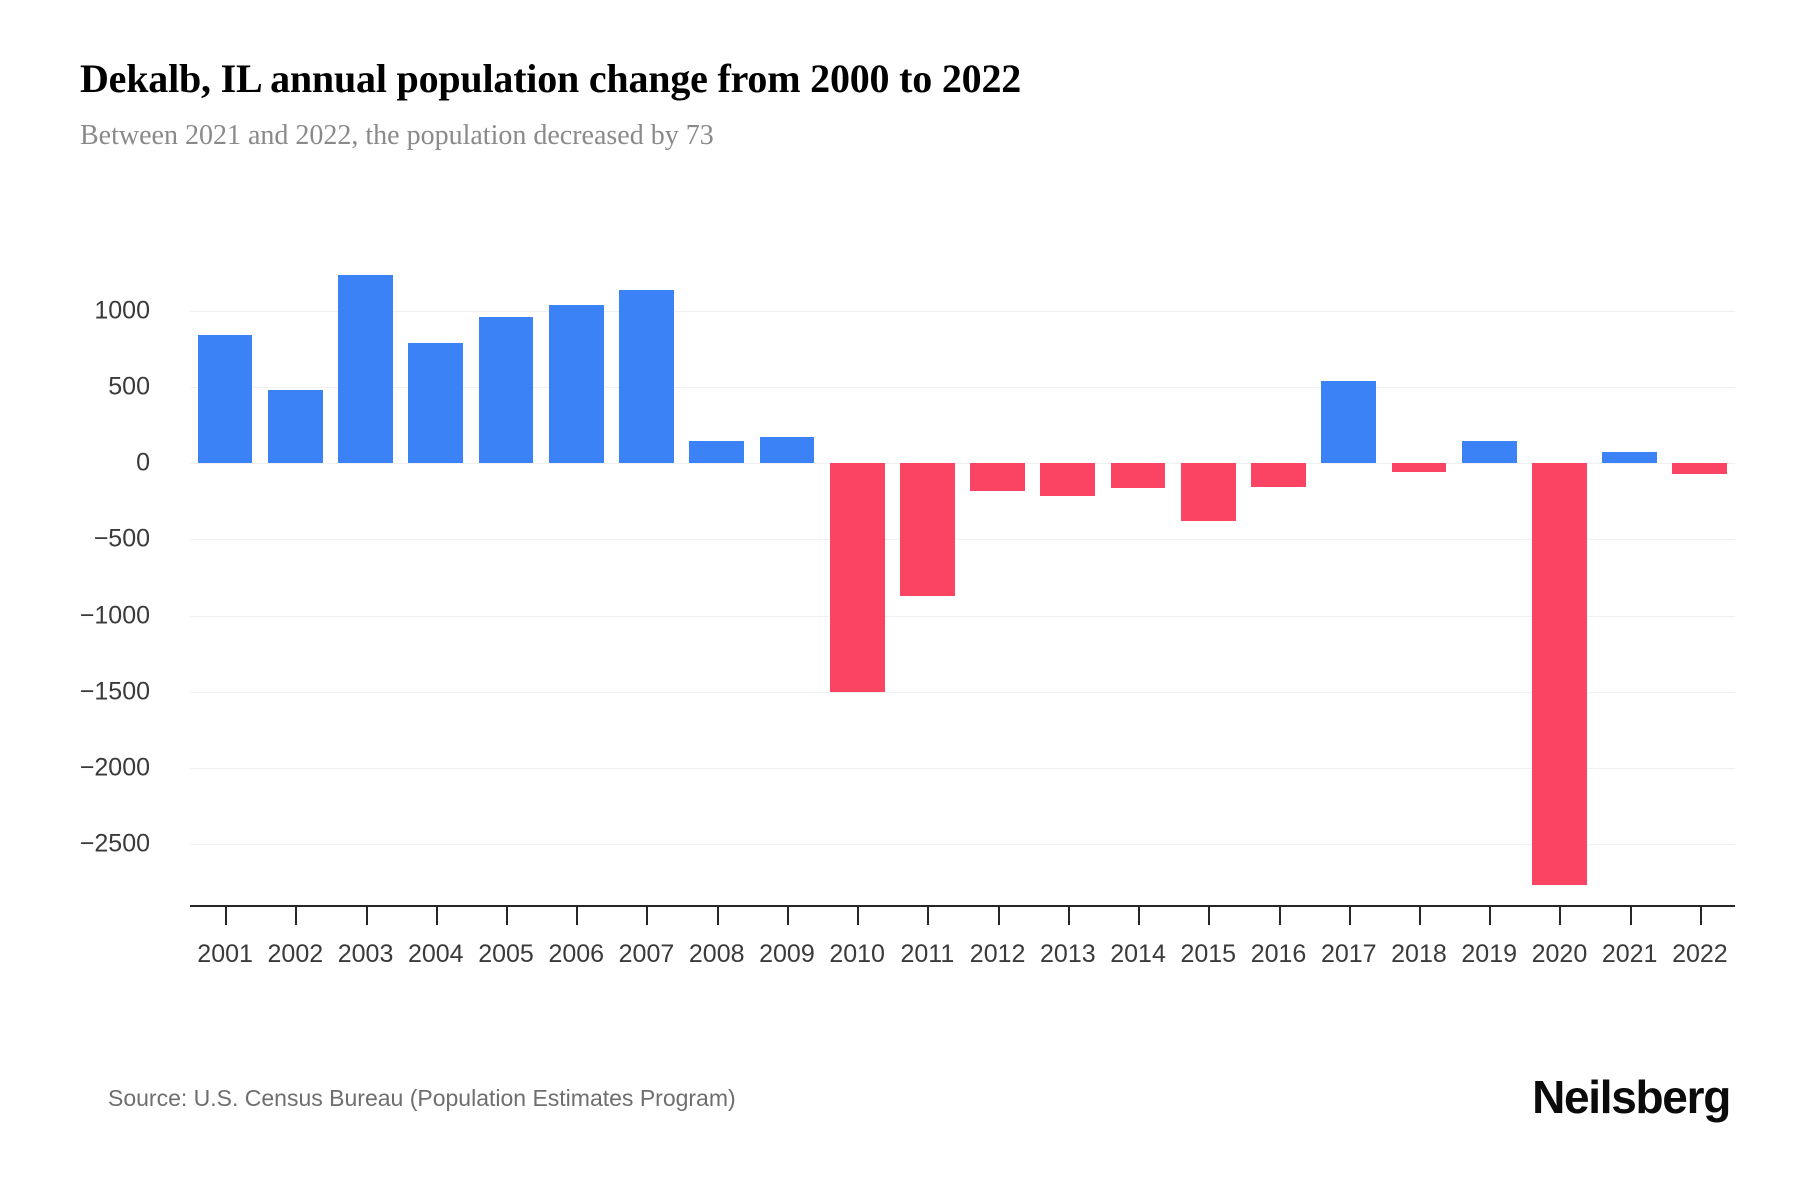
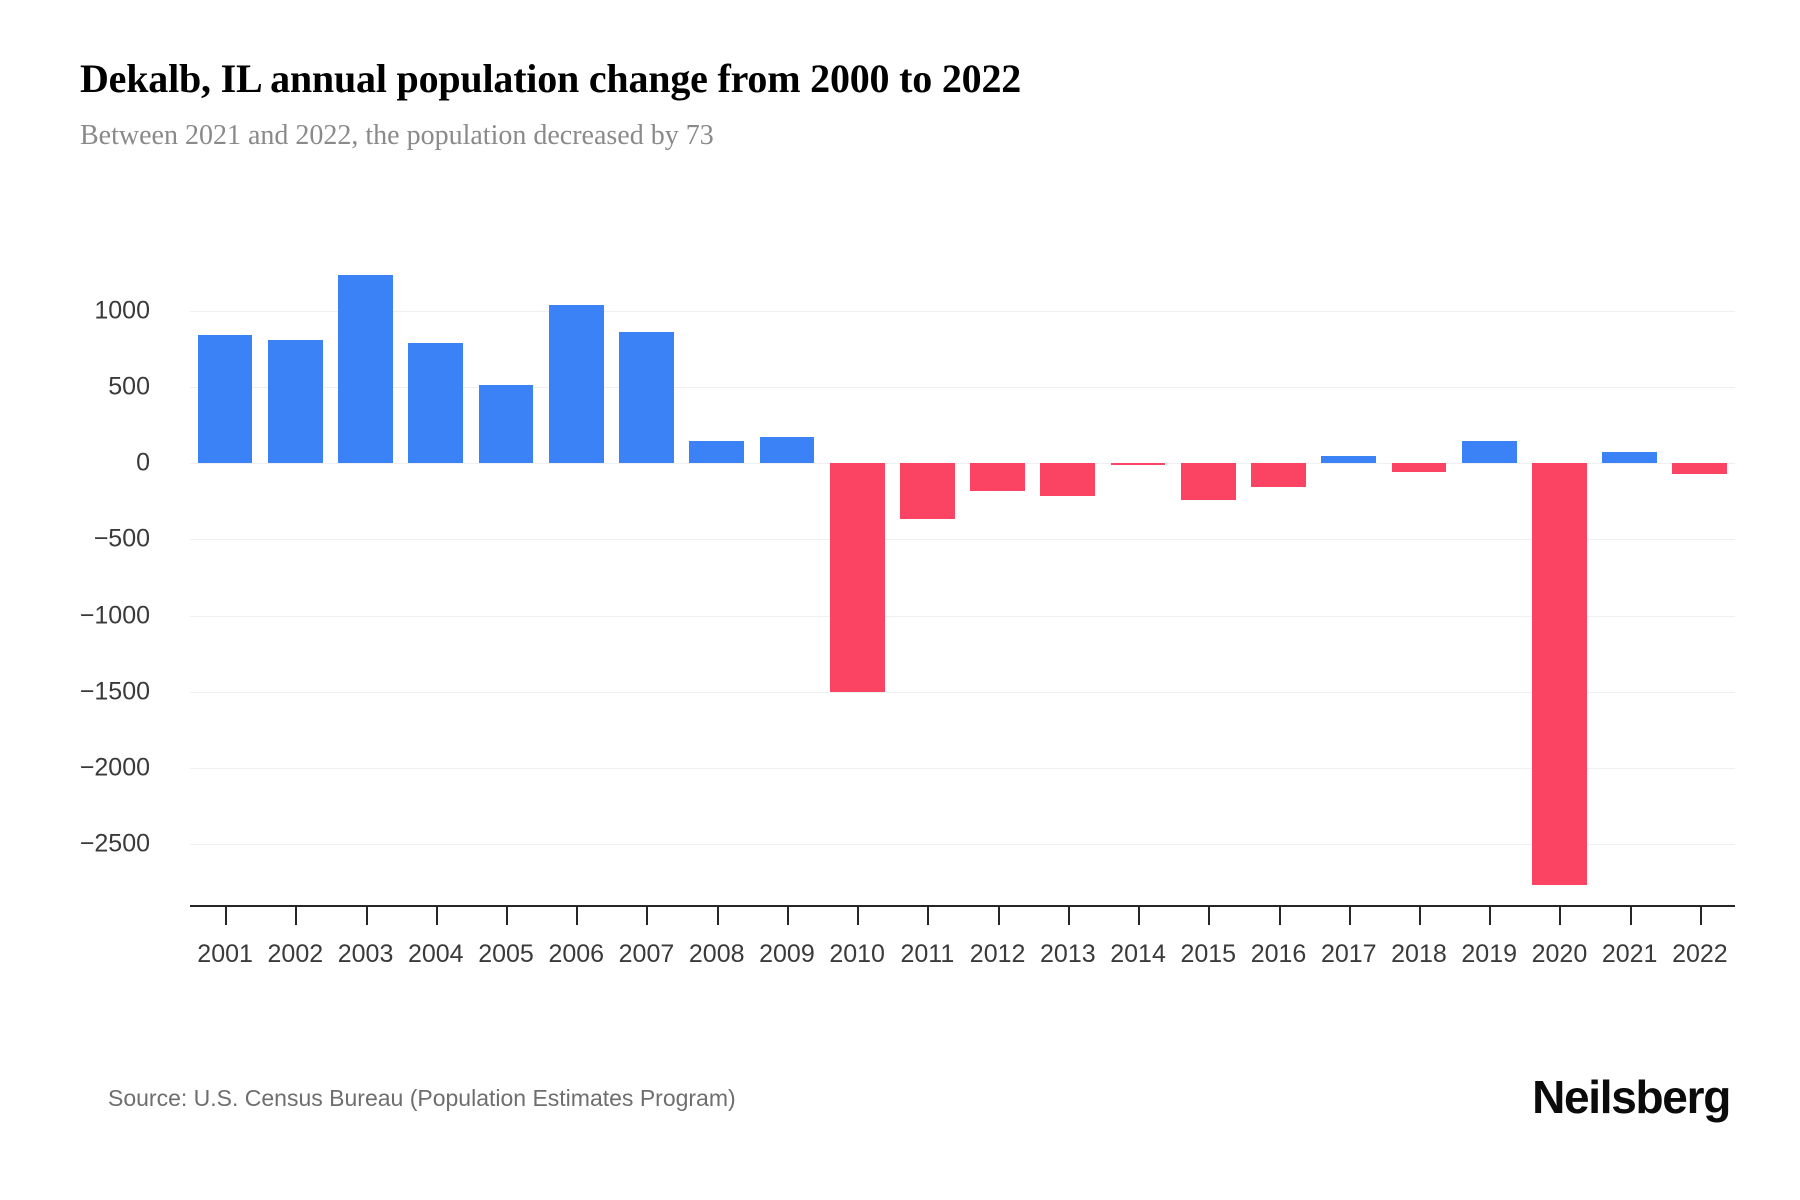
2002: 480 -> 810
2005: 960 -> 510
2007: 1140 -> 860
2011: -870 -> -370
2014: -160 -> -10
2015: -380 -> -240
2017: 540 -> 50
